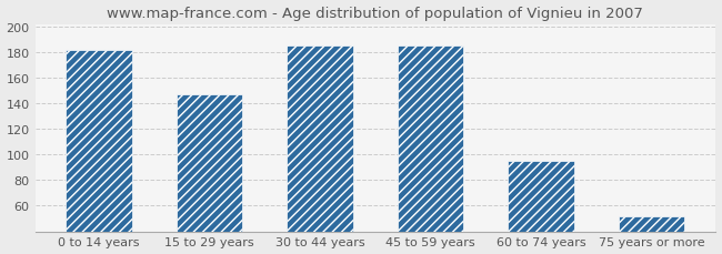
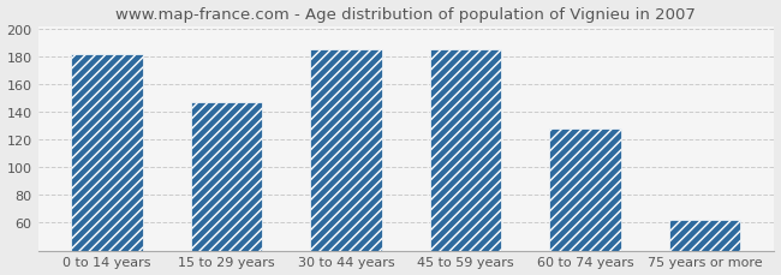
60 to 74 years: 95 -> 128
75 years or more: 52 -> 62
